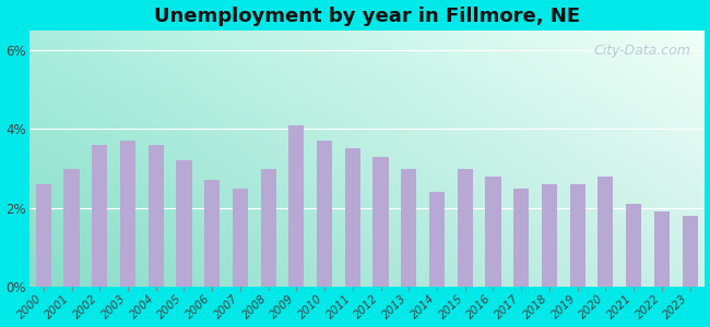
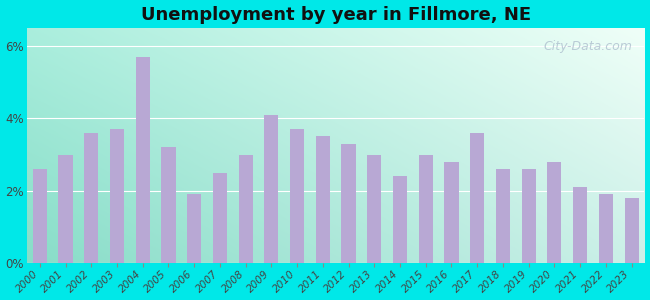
2004: 3.6% -> 5.7%
2006: 2.7% -> 1.9%
2017: 2.5% -> 3.6%
